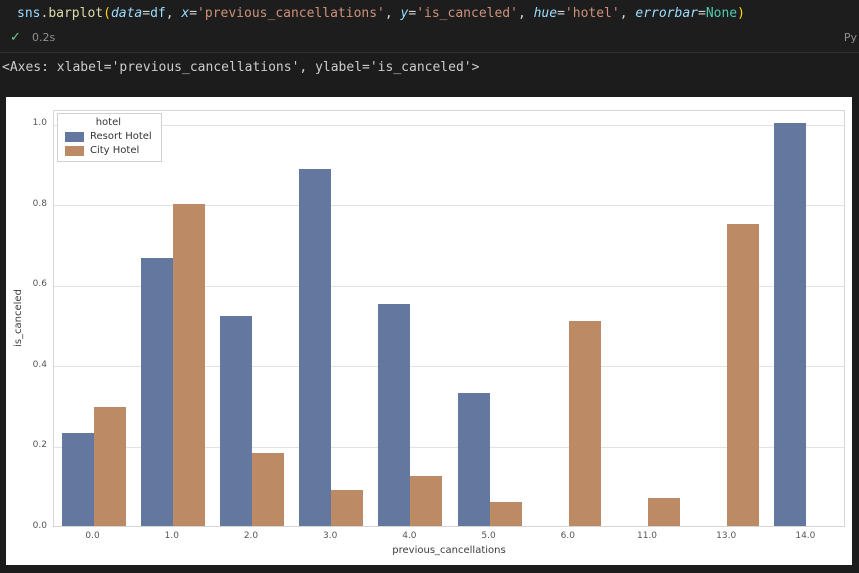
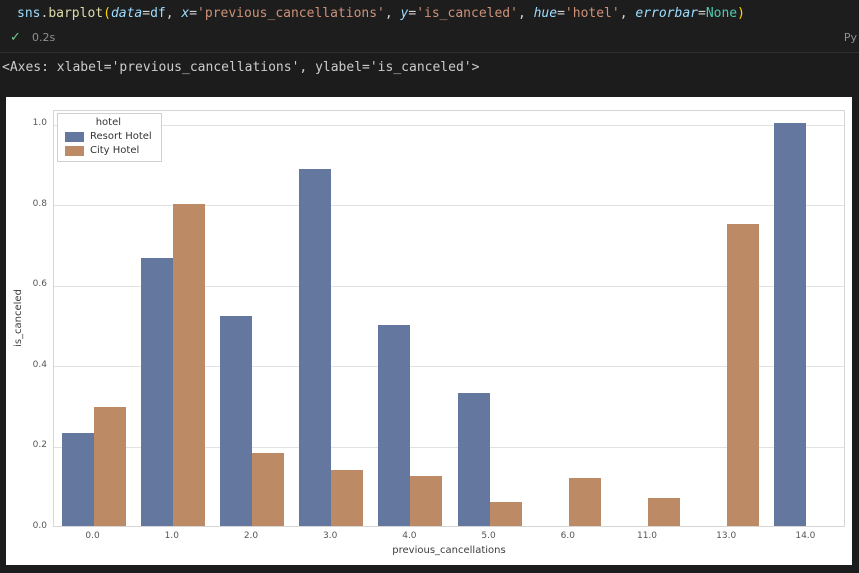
City Hotel/3.0: 0.09 -> 0.14
Resort Hotel/4.0: 0.55 -> 0.50
City Hotel/6.0: 0.51 -> 0.12
